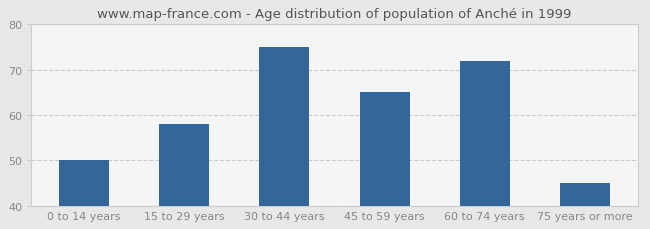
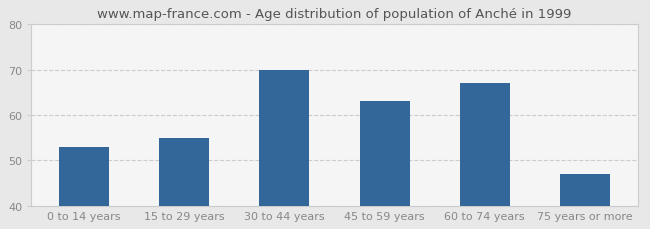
0 to 14 years: 50 -> 53
15 to 29 years: 58 -> 55
30 to 44 years: 75 -> 70
45 to 59 years: 65 -> 63
60 to 74 years: 72 -> 67
75 years or more: 45 -> 47
